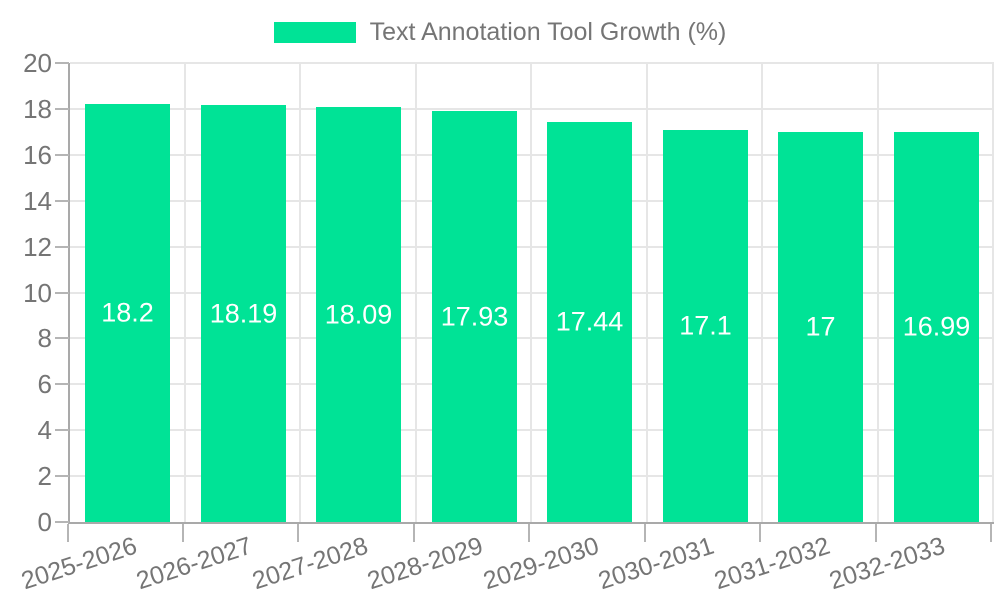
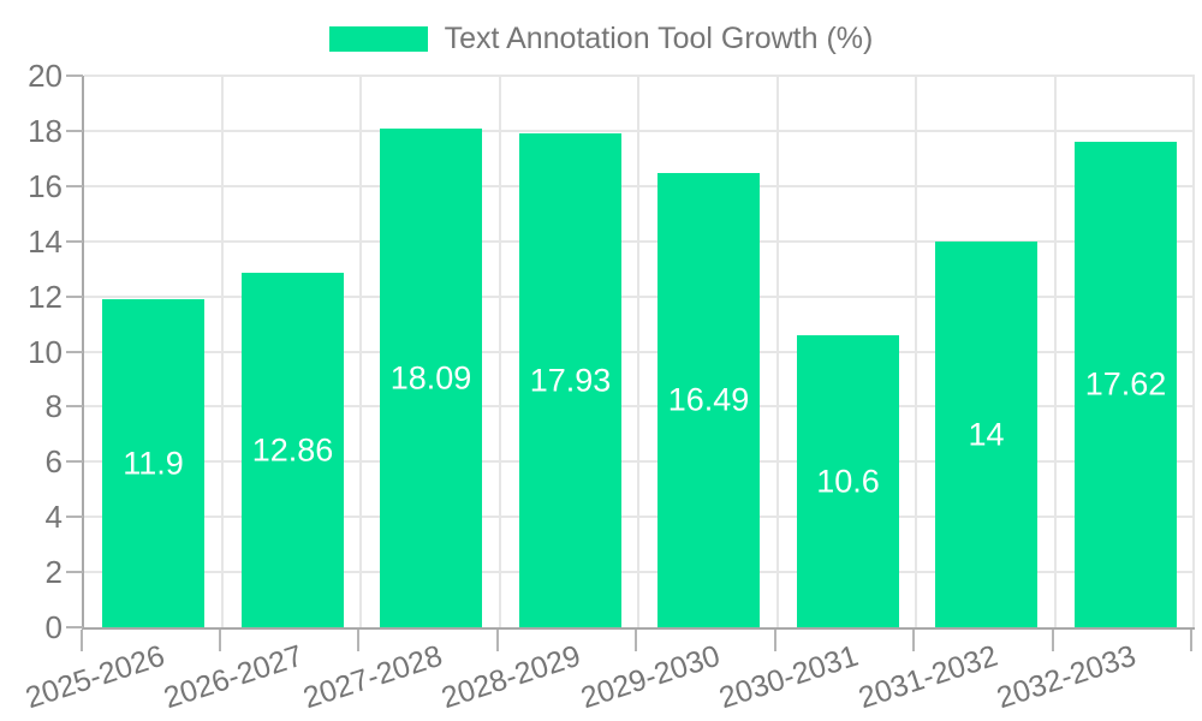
2025-2026: 18.2 -> 11.9
2026-2027: 18.19 -> 12.86
2029-2030: 17.44 -> 16.49
2030-2031: 17.1 -> 10.6
2031-2032: 17 -> 14
2032-2033: 16.99 -> 17.62
